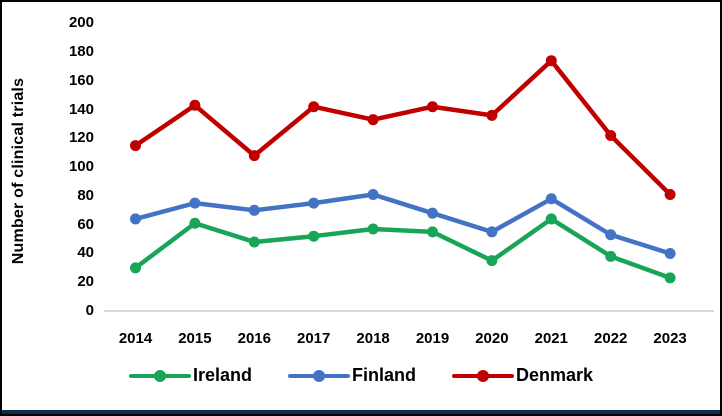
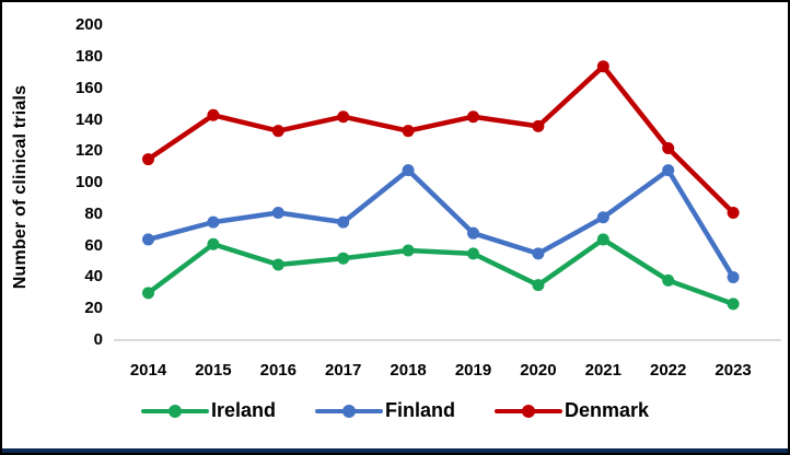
Finland/2016: 70 -> 81
Denmark/2016: 108 -> 133
Finland/2018: 81 -> 108
Finland/2022: 53 -> 108
